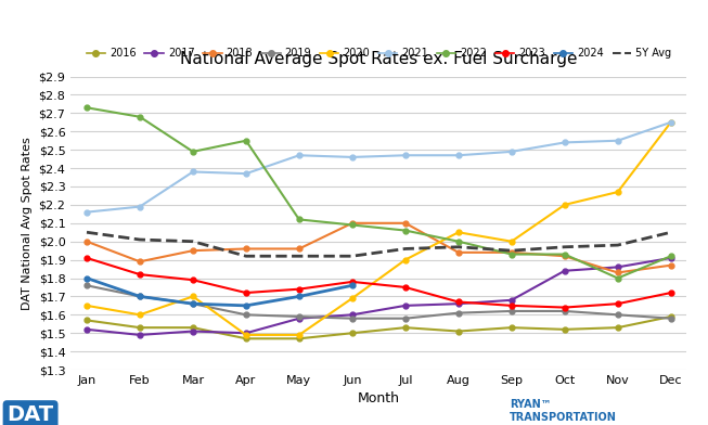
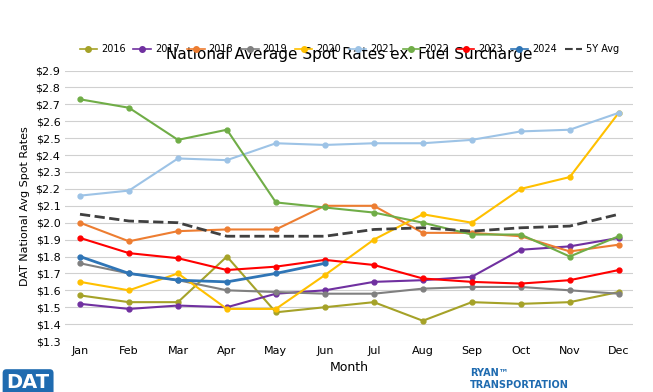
2016/Apr: $1.47 -> $1.80
2016/Aug: $1.51 -> $1.42
